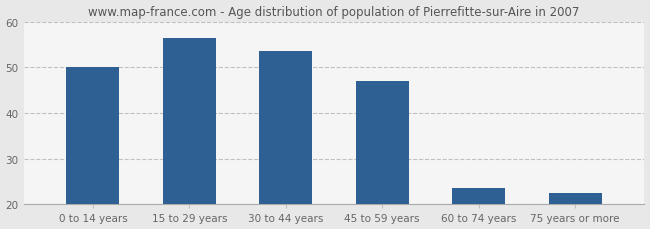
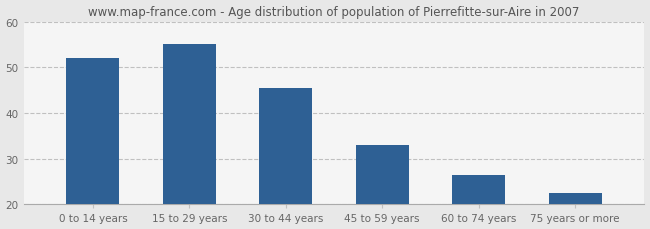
0 to 14 years: 50.0 -> 52.0
15 to 29 years: 56.5 -> 55.0
30 to 44 years: 53.5 -> 45.5
45 to 59 years: 47.0 -> 33.0
60 to 74 years: 23.5 -> 26.5
